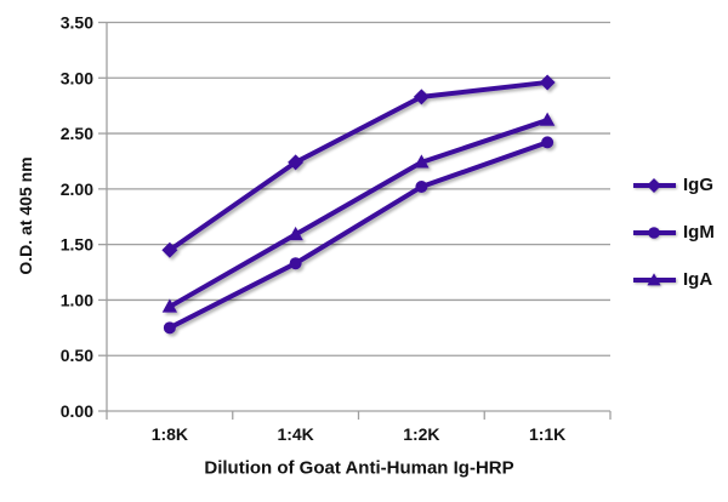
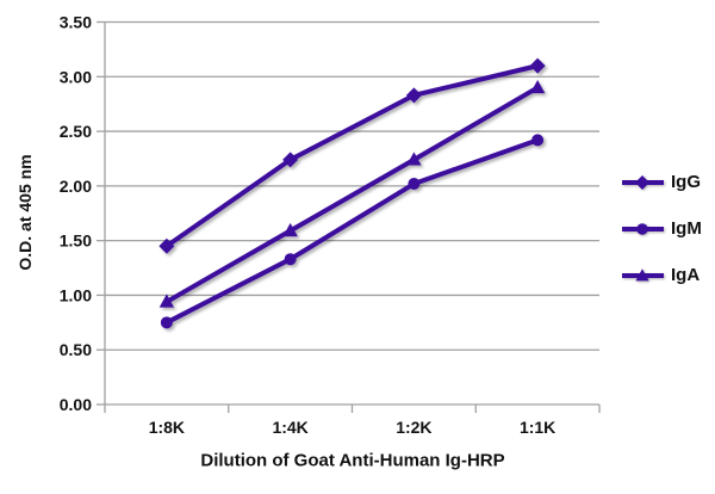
IgG/1:1K: 3.0 -> 3.1
IgA/1:1K: 2.6 -> 2.9
